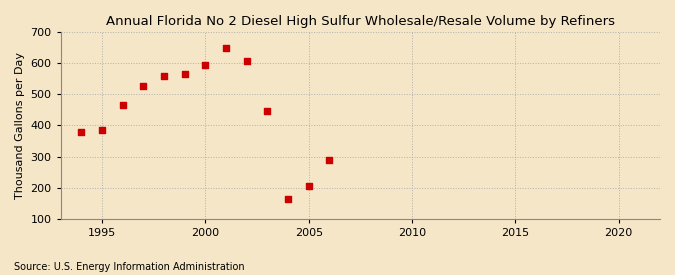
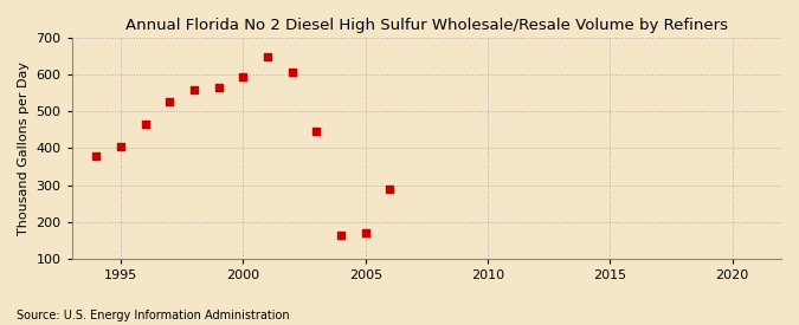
1995: 385 -> 405
2005: 205 -> 170
